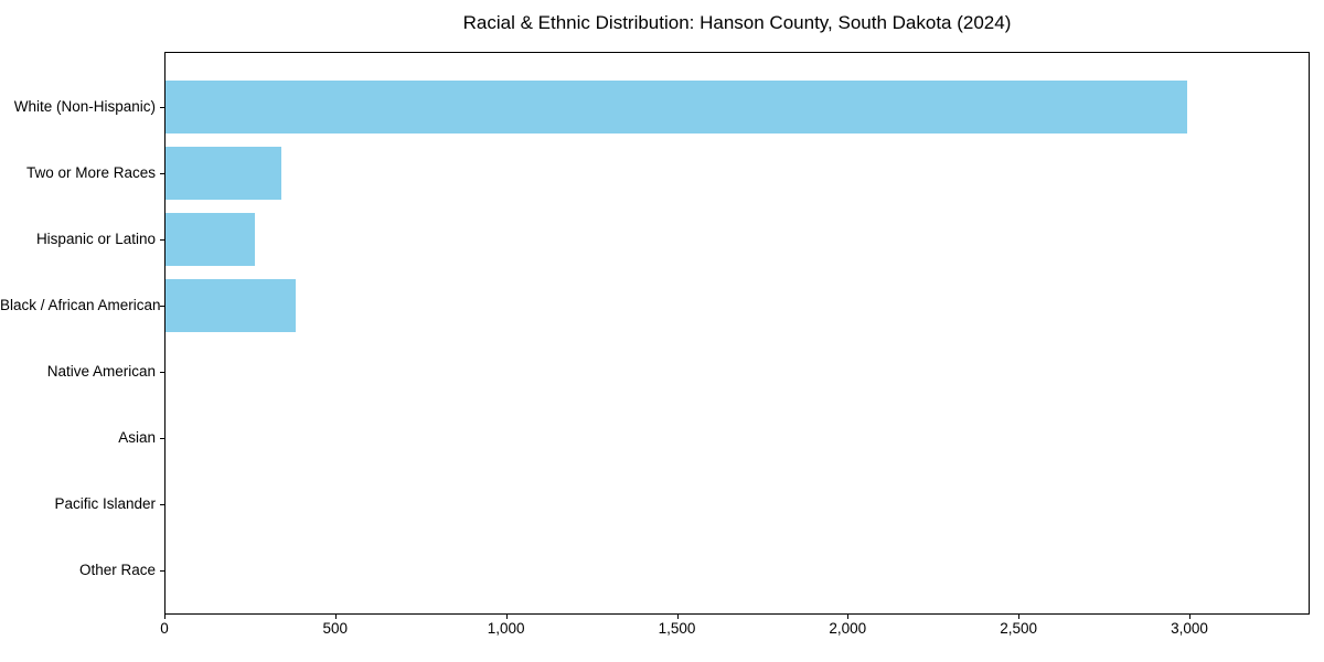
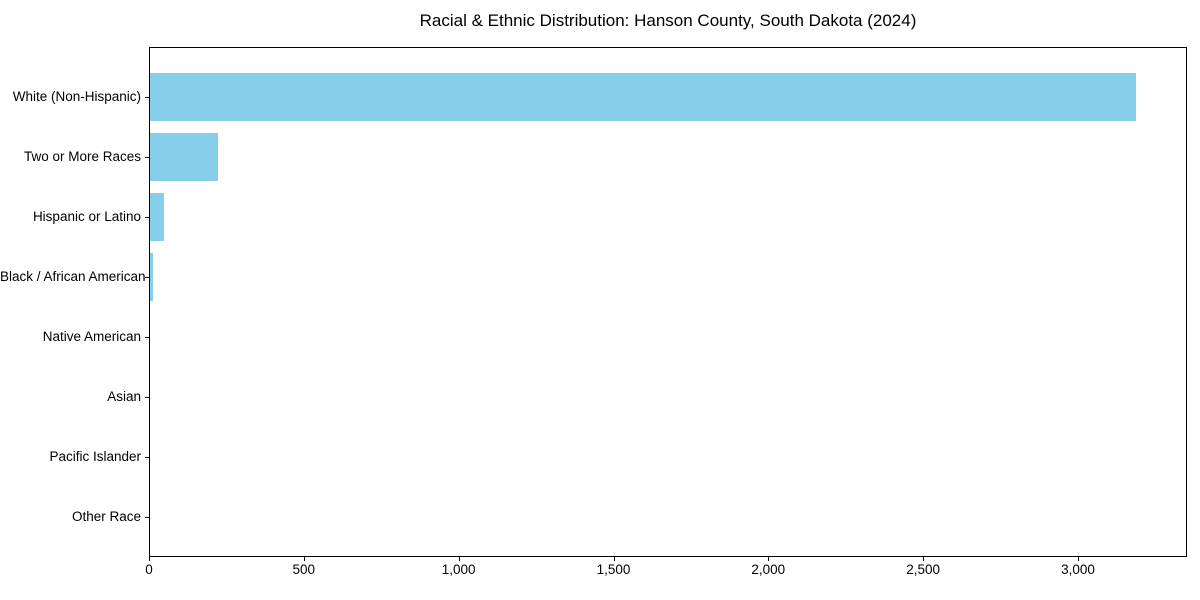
White (Non-Hispanic): 2990 -> 3180
Two or More Races: 340 -> 220
Hispanic or Latino: 260 -> 40
Black / African American: 380 -> 10
